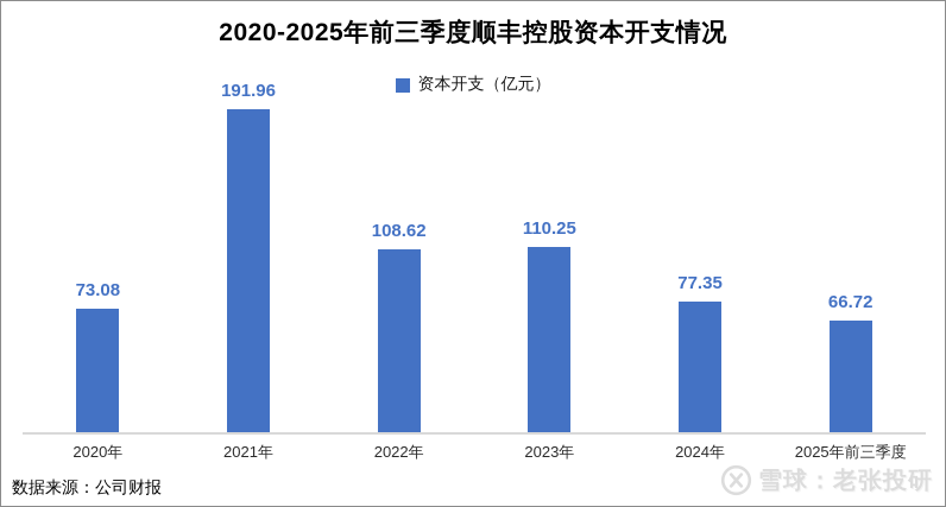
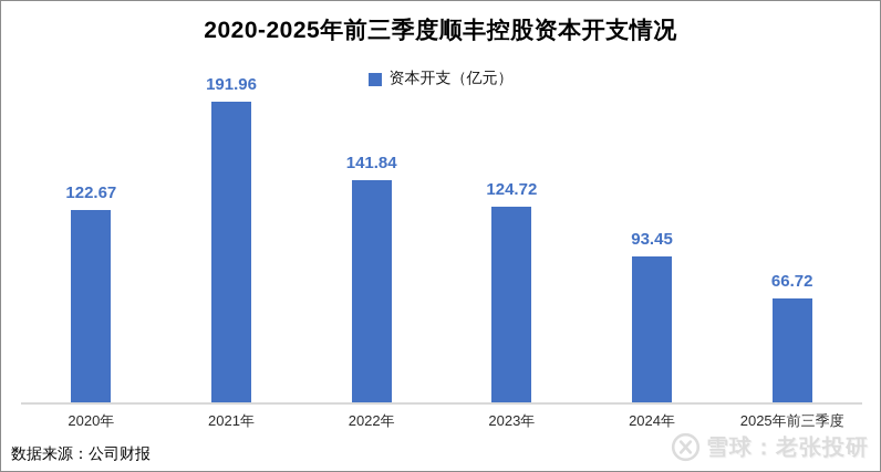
2020年: 73.08 -> 122.67
2022年: 108.62 -> 141.84
2023年: 110.25 -> 124.72
2024年: 77.35 -> 93.45
